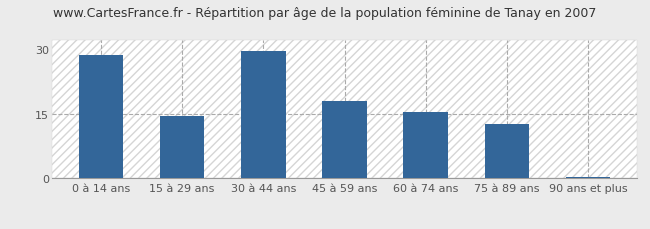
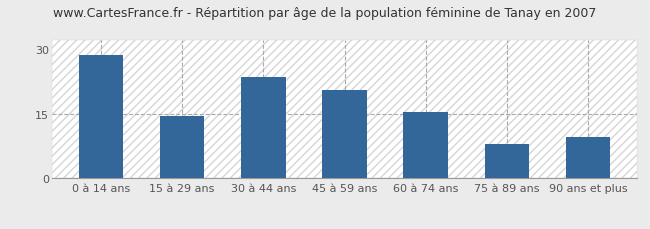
30 à 44 ans: 29.5 -> 23.5
45 à 59 ans: 18.0 -> 20.5
75 à 89 ans: 12.5 -> 8.0
90 ans et plus: 0.3 -> 9.5
